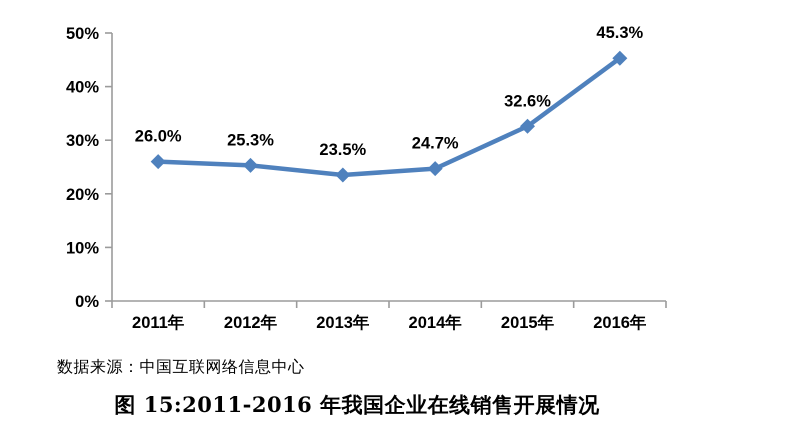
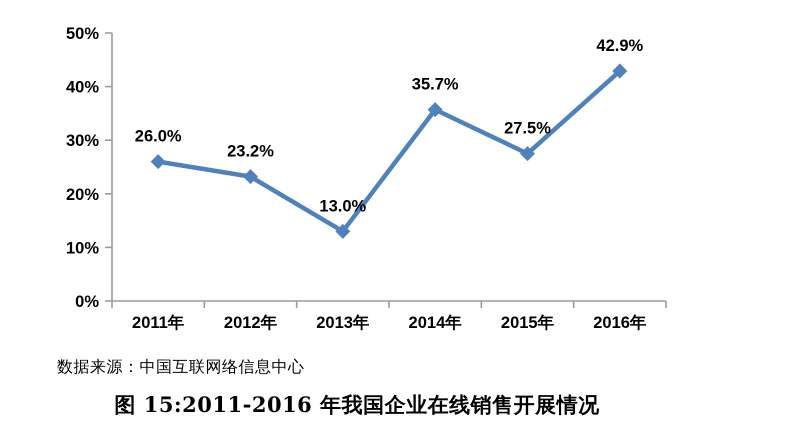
2012年: 25.3% -> 23.2%
2013年: 23.5% -> 13.0%
2014年: 24.7% -> 35.7%
2015年: 32.6% -> 27.5%
2016年: 45.3% -> 42.9%
